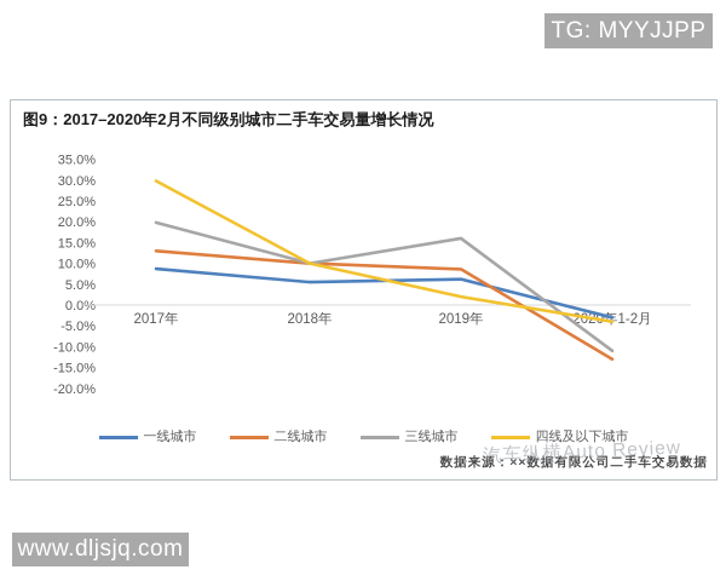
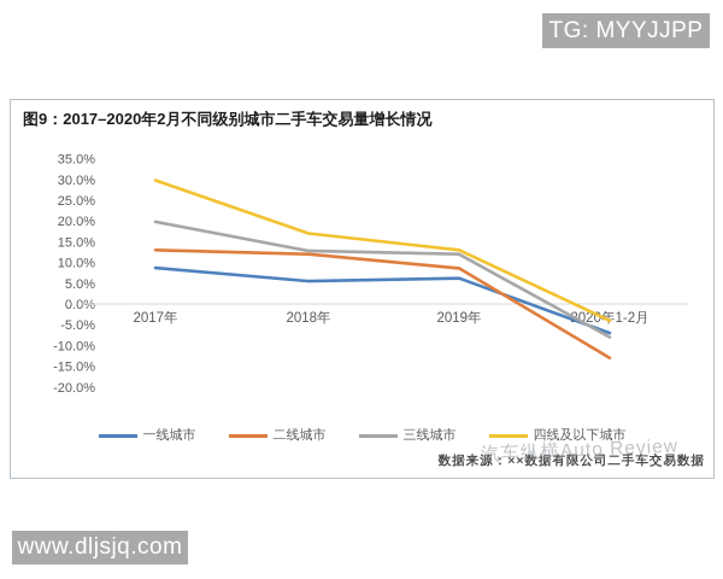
二线城市/2018年: 10% -> 12%
三线城市/2018年: 10% -> 13%
四线及以下城市/2018年: 10% -> 17%
三线城市/2019年: 16% -> 12%
四线及以下城市/2019年: 2% -> 13%
一线城市/2020年1-2月: -3% -> -7%
三线城市/2020年1-2月: -11% -> -8%
